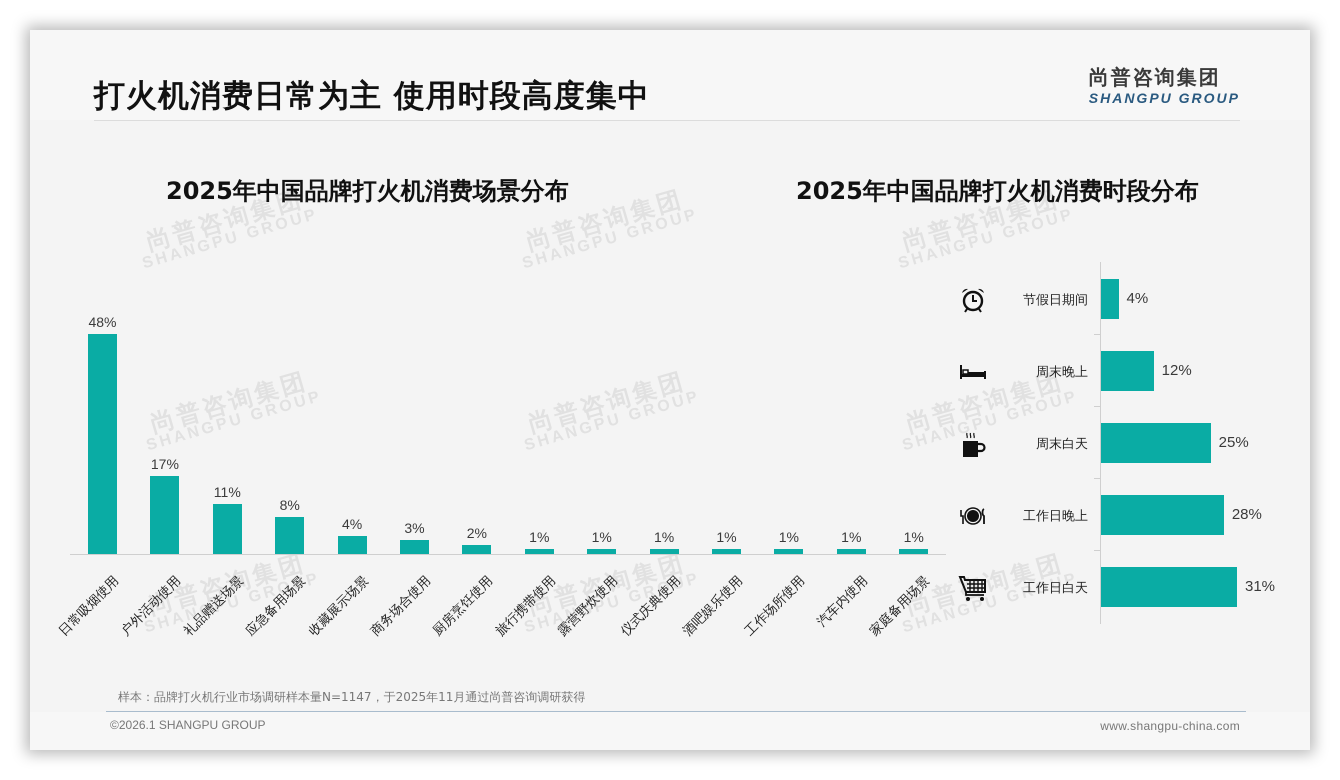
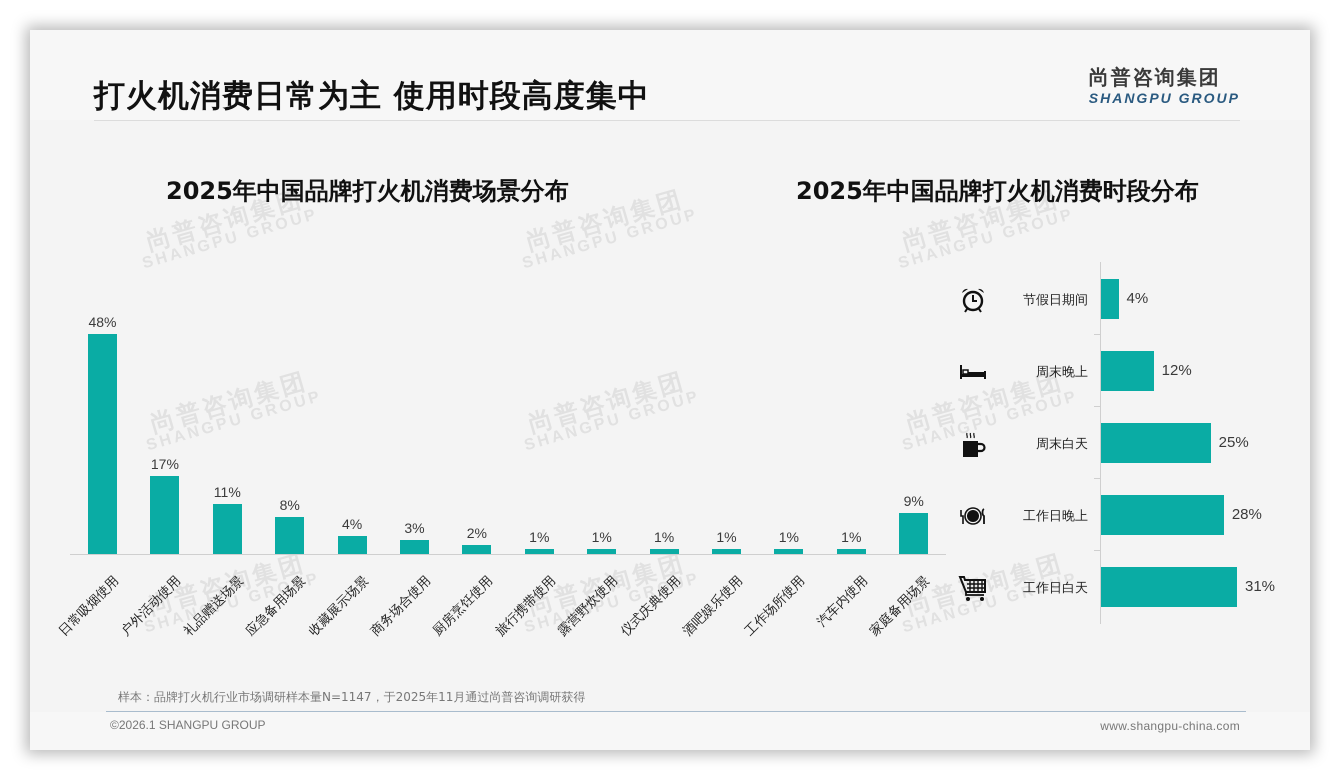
2025年中国品牌打火机消费场景分布/家庭备用场景: 1% -> 9%
